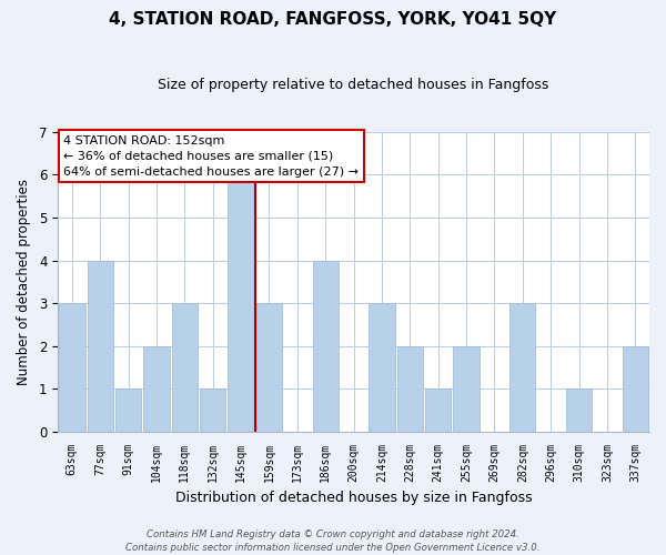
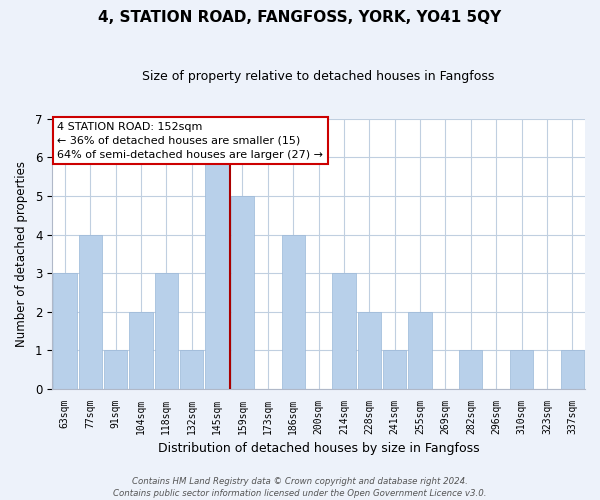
159sqm: 3 -> 5
282sqm: 3 -> 1
337sqm: 2 -> 1
